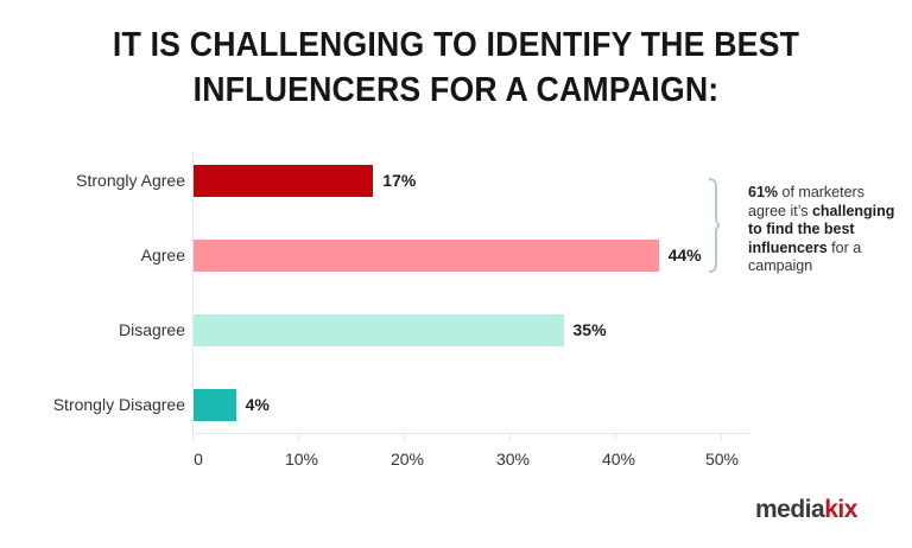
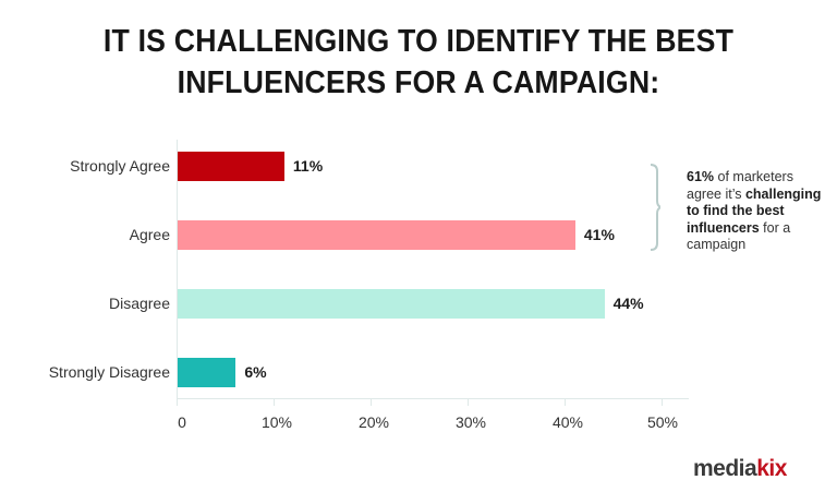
Strongly Agree: 17% -> 11%
Agree: 44% -> 41%
Disagree: 35% -> 44%
Strongly Disagree: 4% -> 6%
